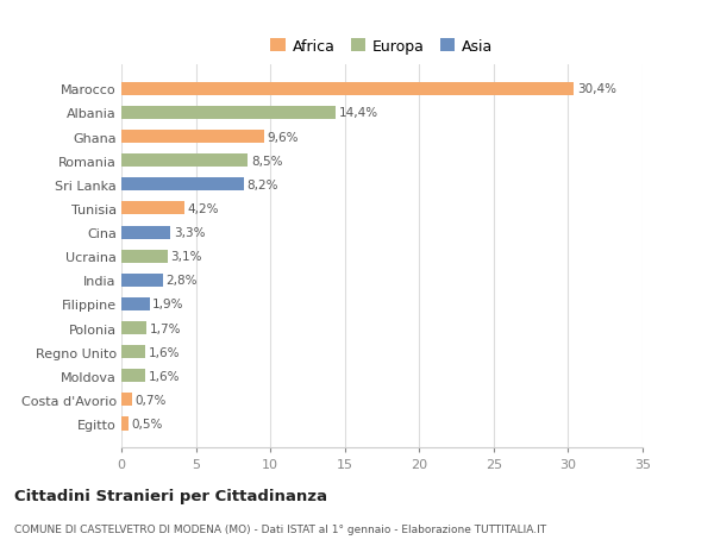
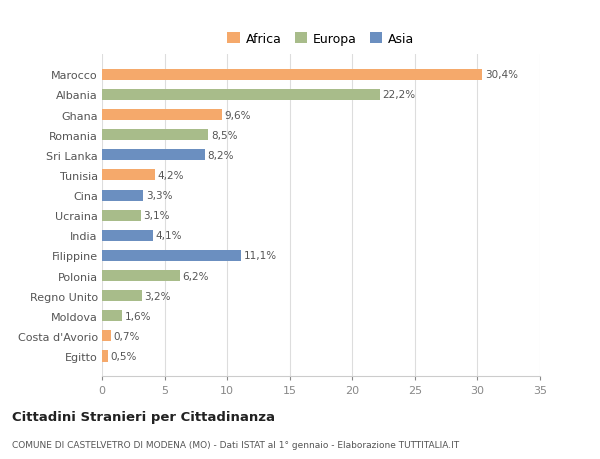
Albania: 14,4% -> 22,2%
India: 2,8% -> 4,1%
Filippine: 1,9% -> 11,1%
Polonia: 1,7% -> 6,2%
Regno Unito: 1,6% -> 3,2%
